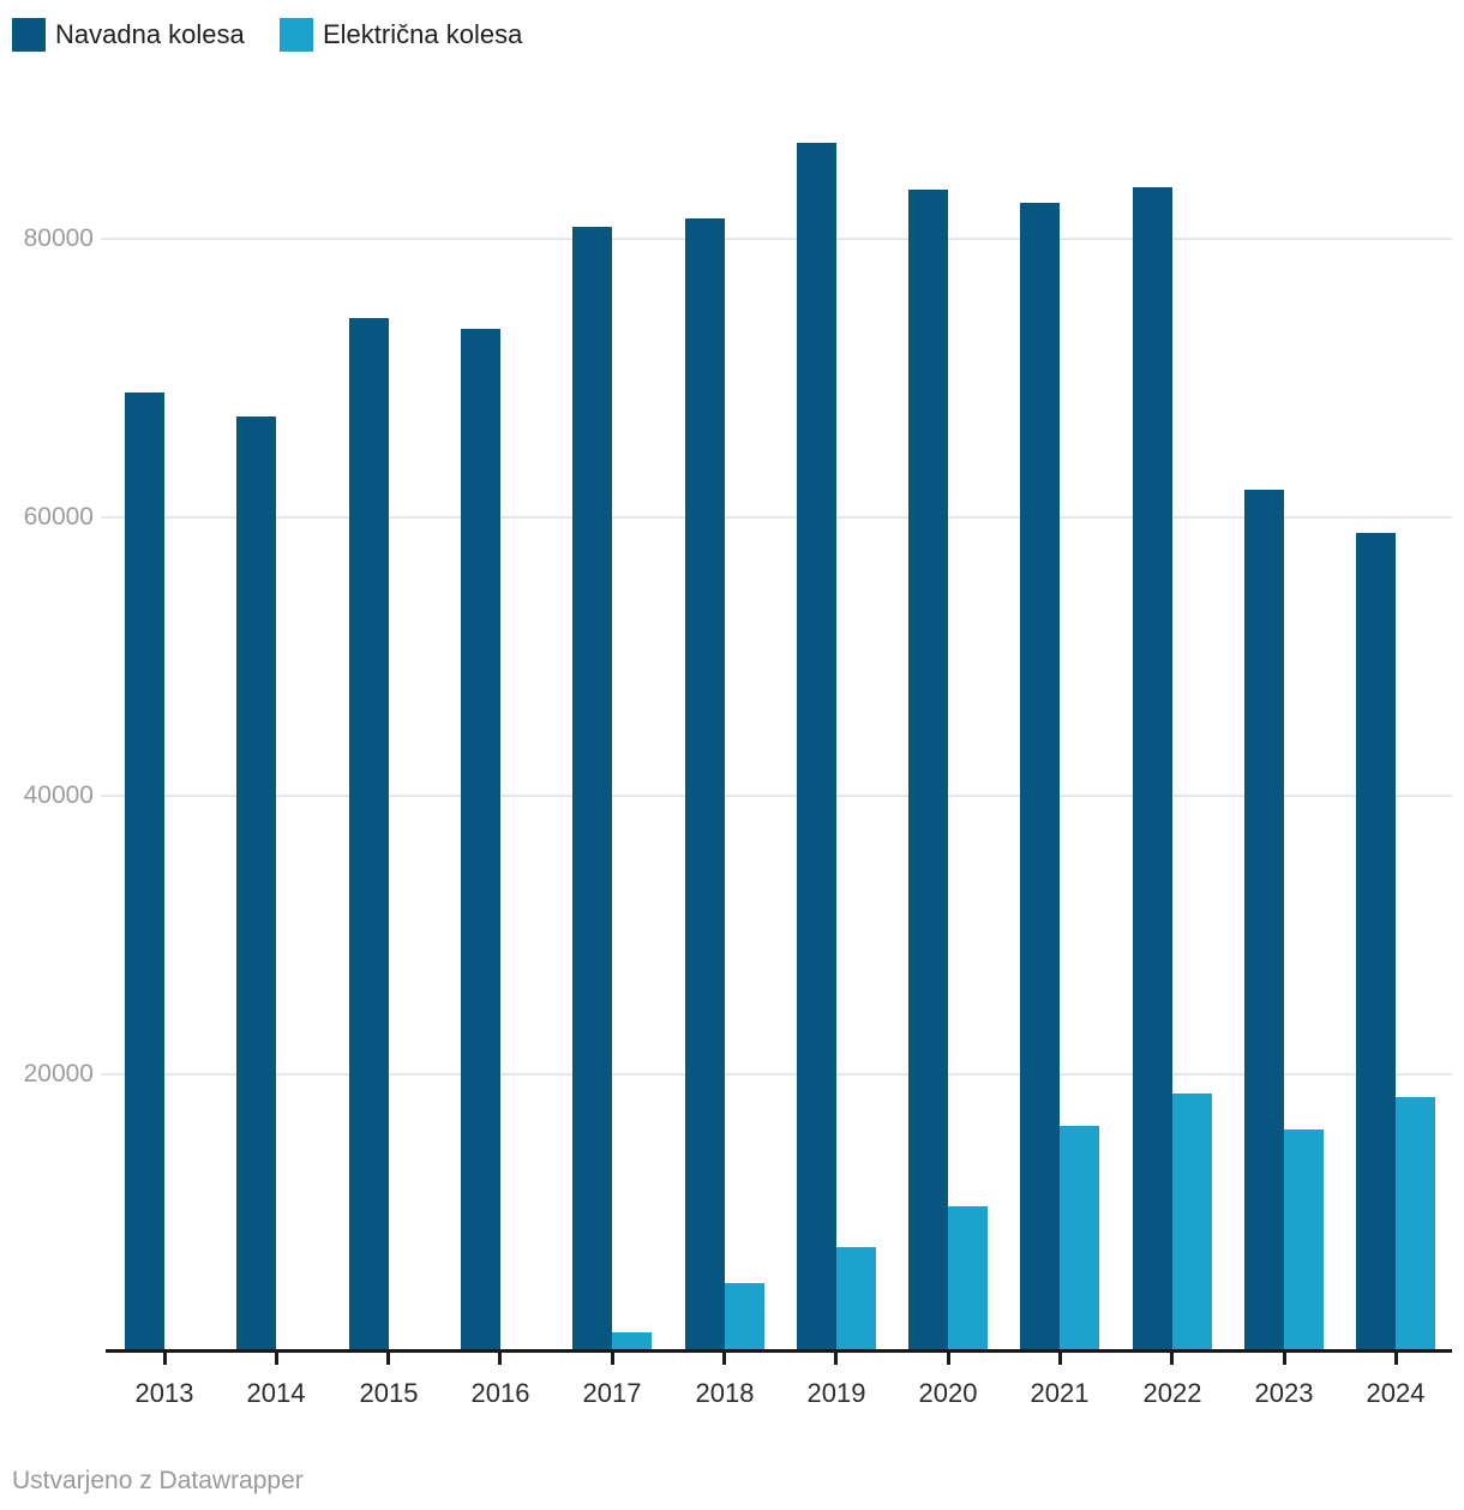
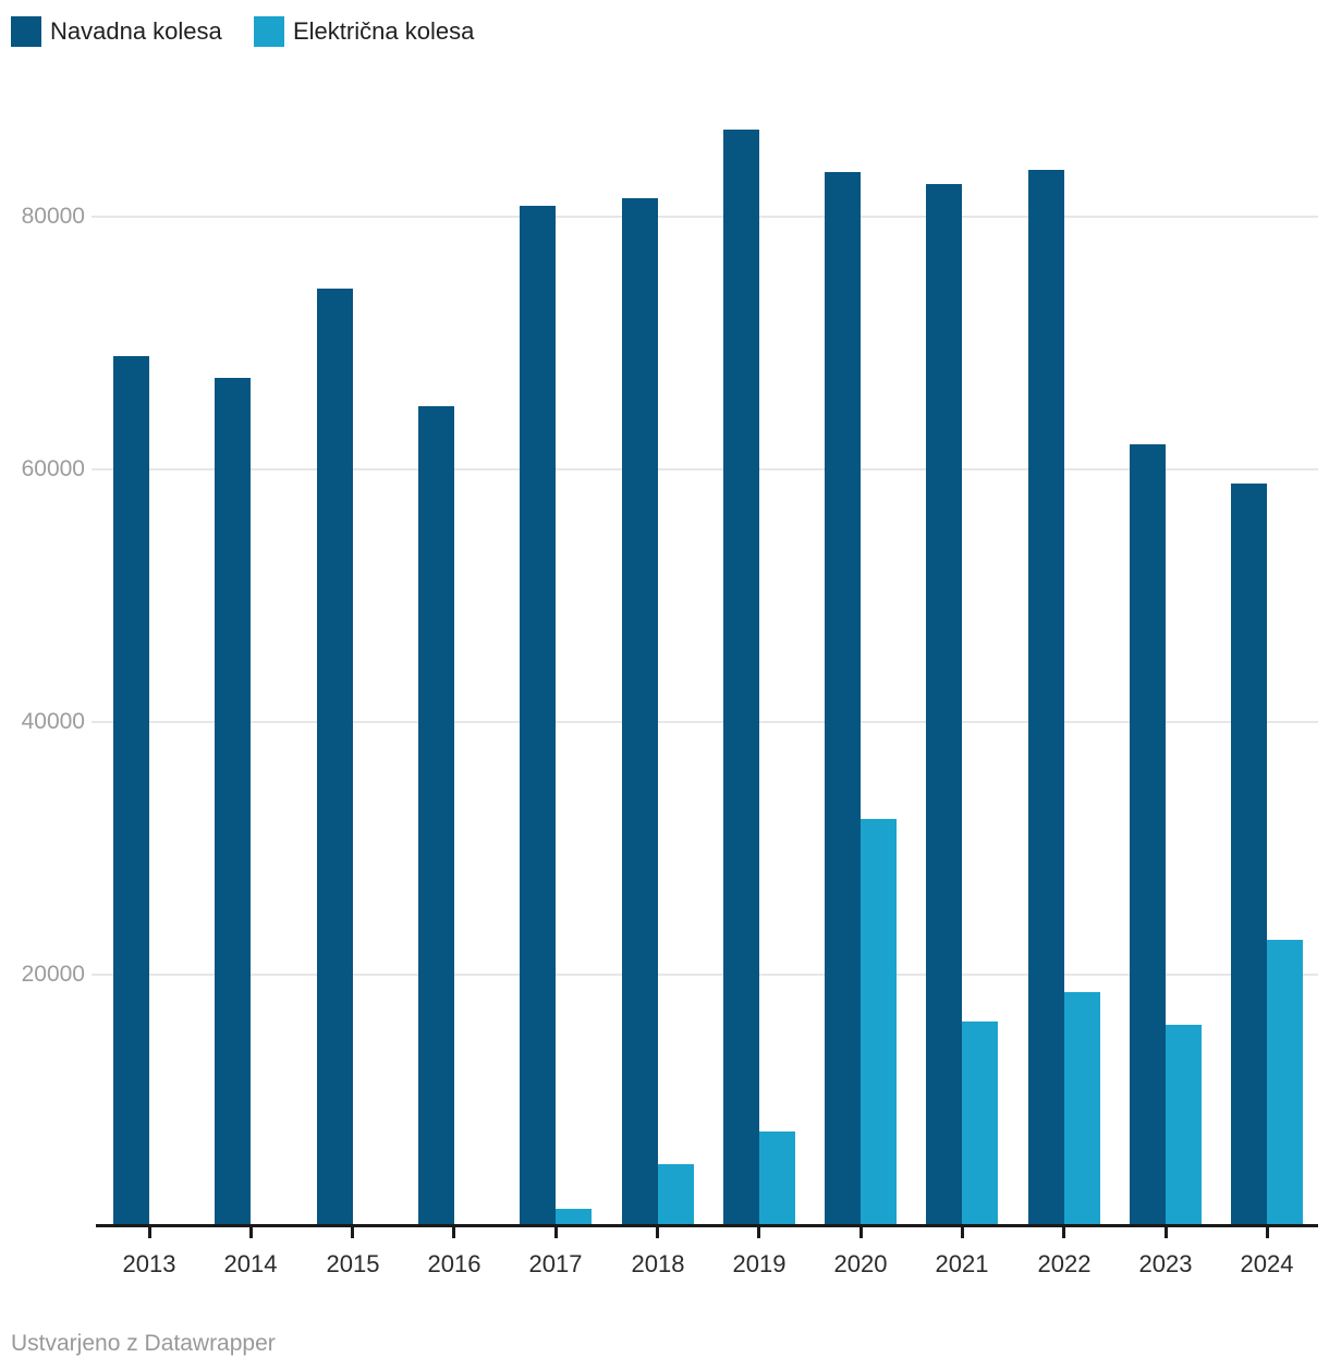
Navadna kolesa/2016: 73500 -> 65000
Električna kolesa/2020: 10500 -> 32300
Električna kolesa/2024: 18400 -> 22800
